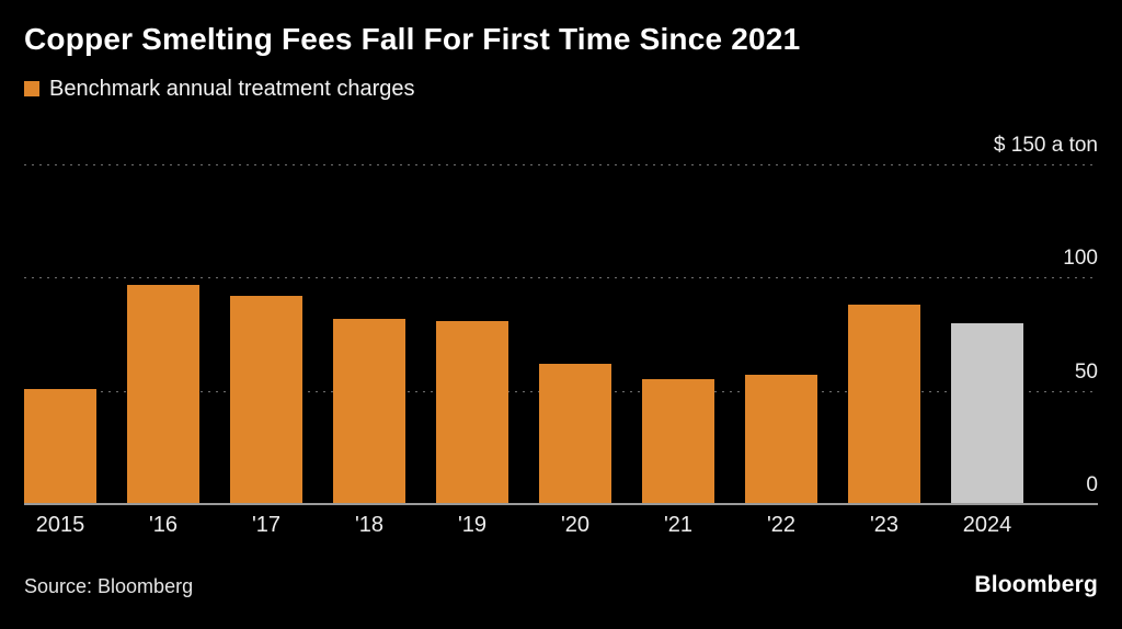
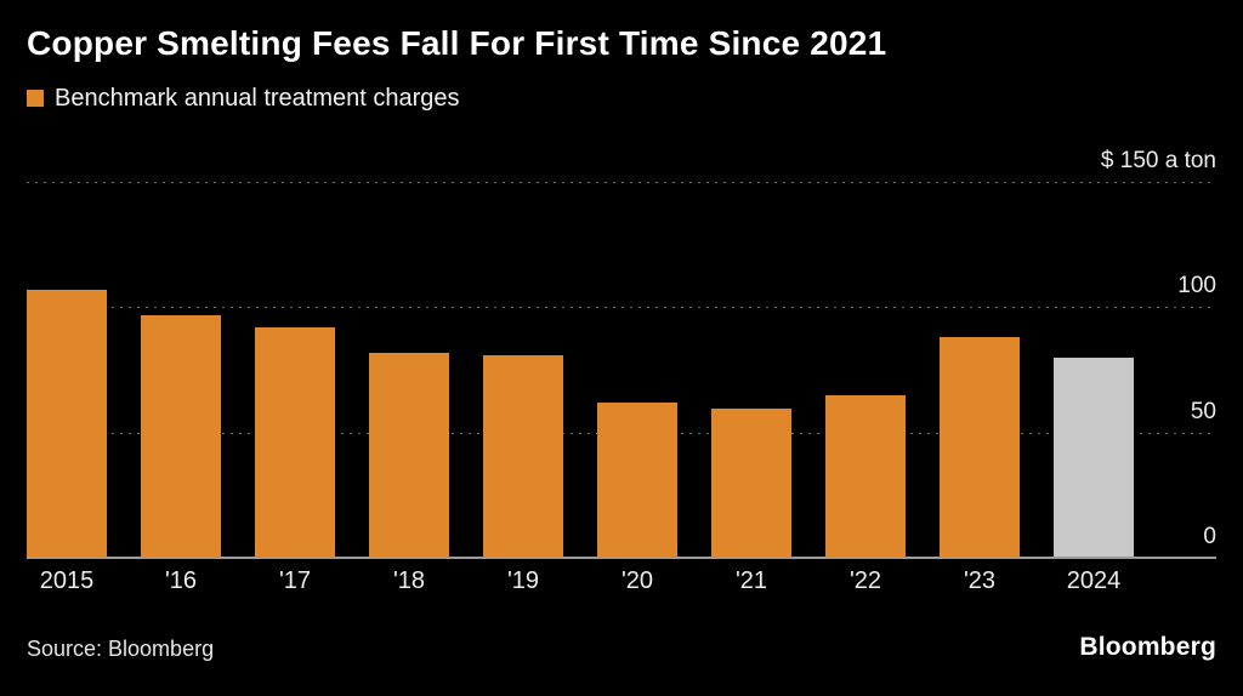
2015: 51 -> 107
'21: 55 -> 60
'22: 57 -> 65
